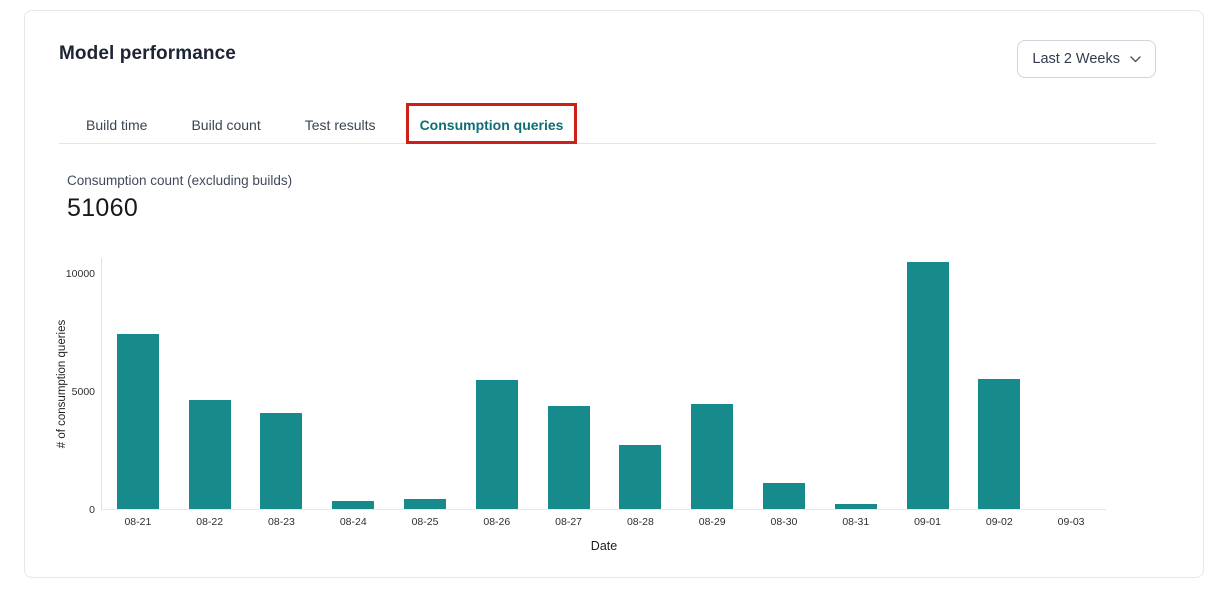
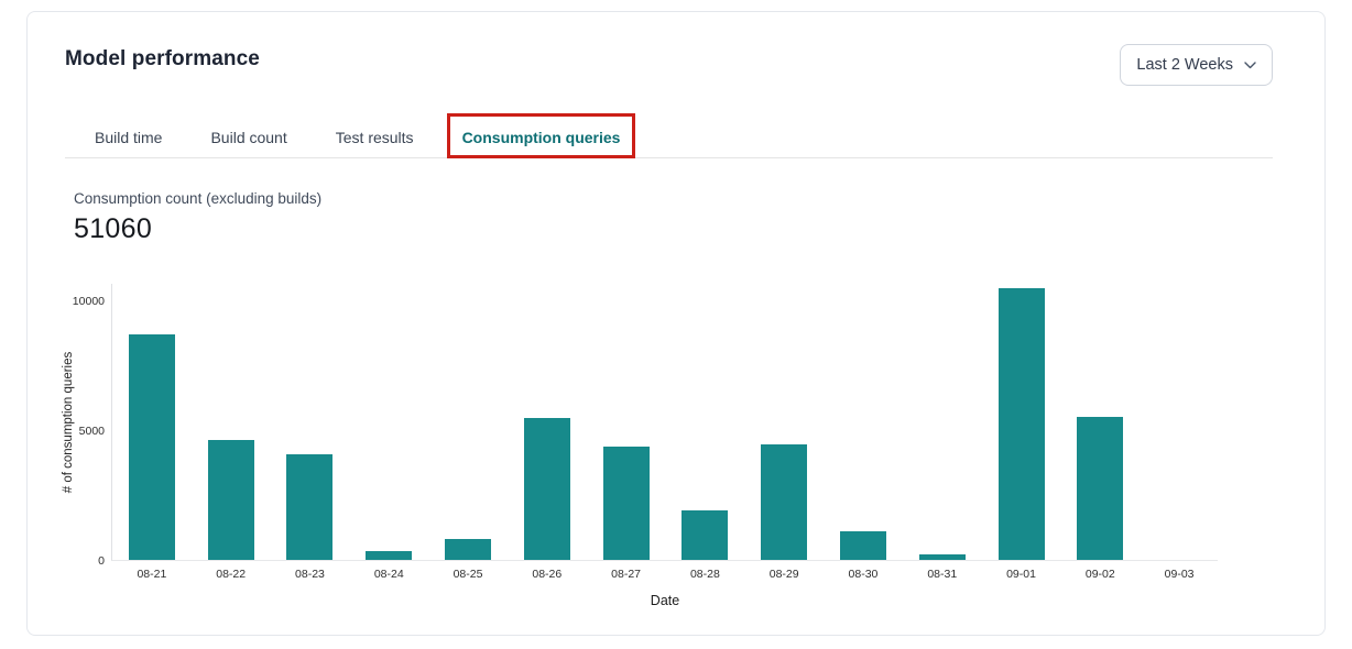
08-21: 7400 -> 8700
08-25: 400 -> 800
08-28: 2700 -> 1900
